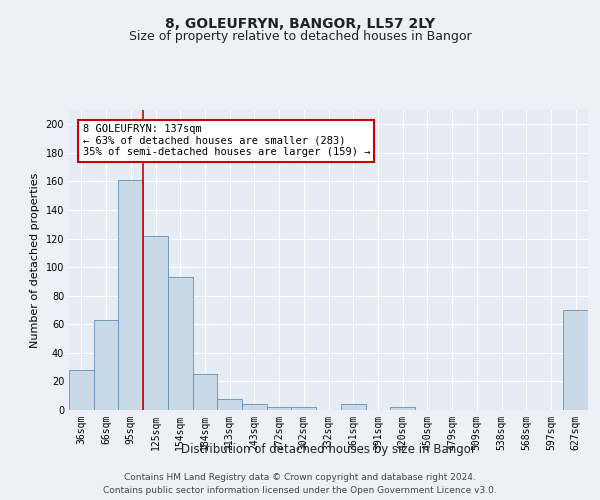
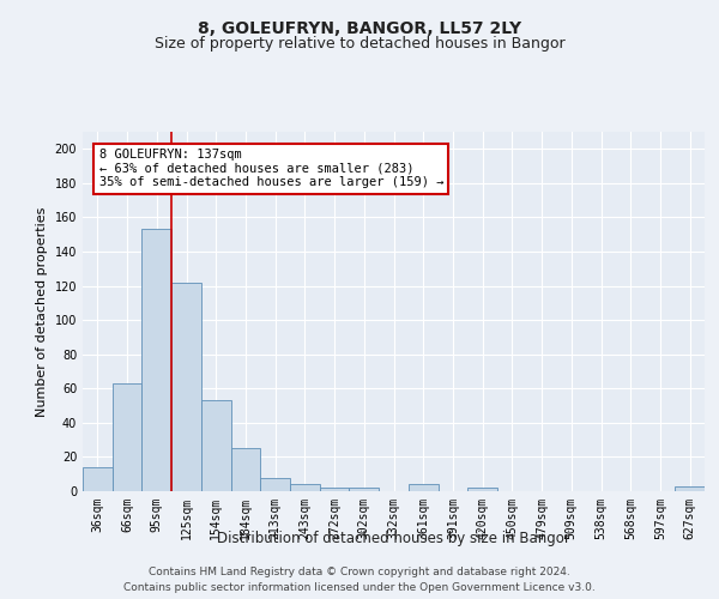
36sqm: 28 -> 14
95sqm: 161 -> 153
154sqm: 93 -> 53
627sqm: 70 -> 3
